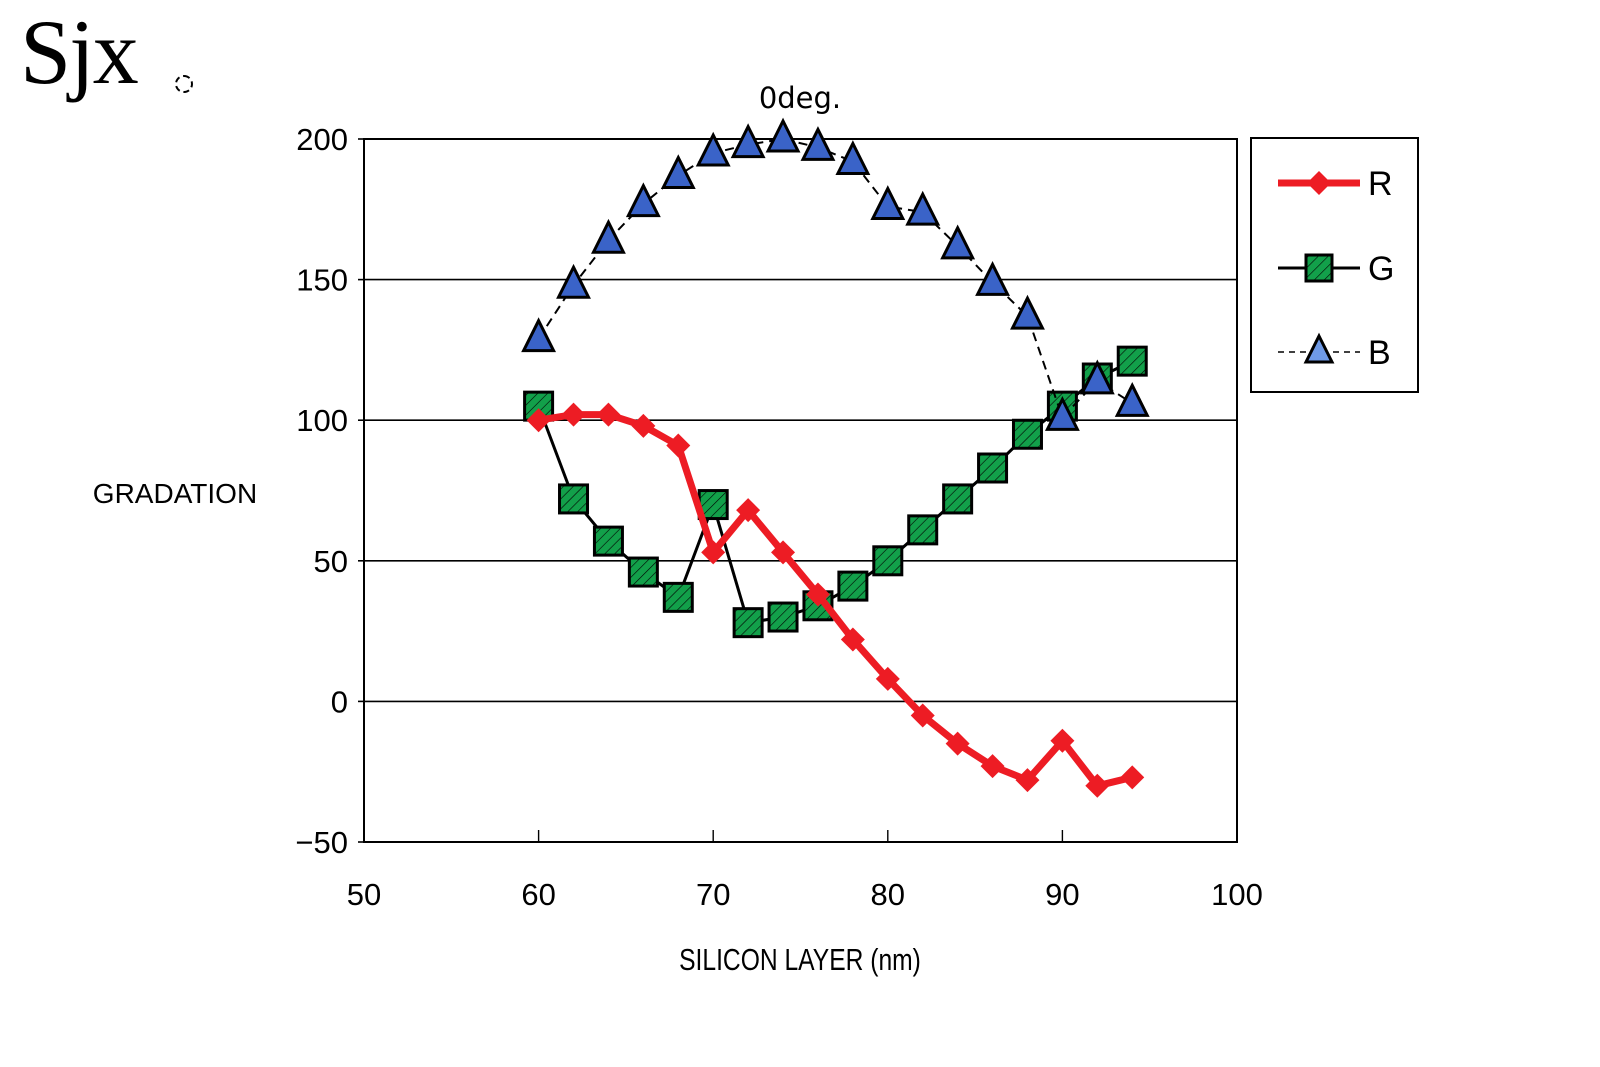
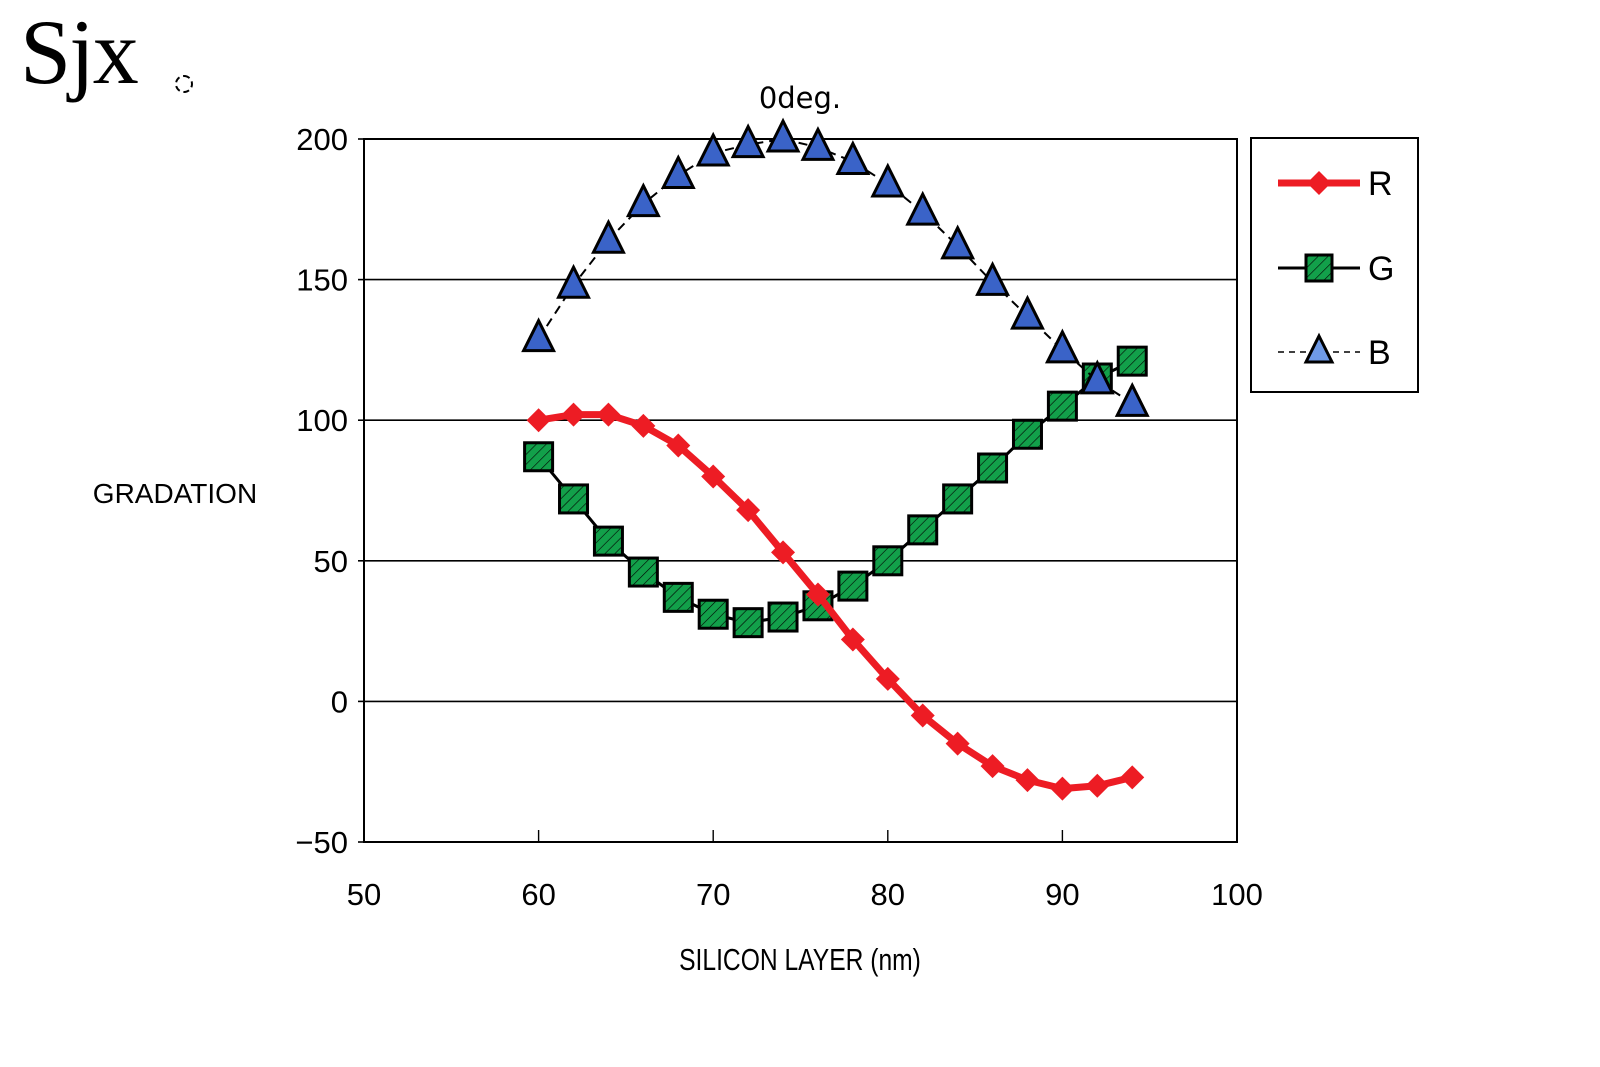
G/60: 105 -> 87
R/70: 53 -> 80
G/70: 70 -> 31
B/80: 176 -> 184
R/90: -14 -> -31
B/90: 101 -> 125
